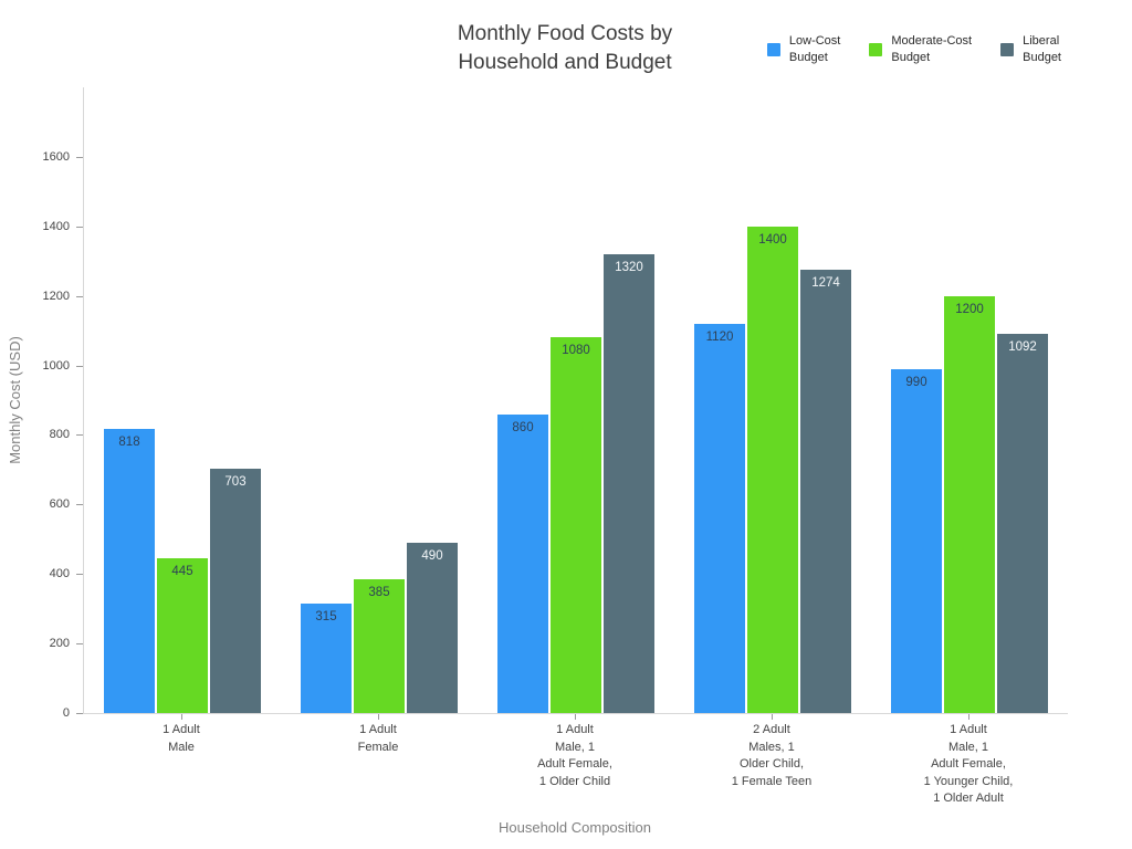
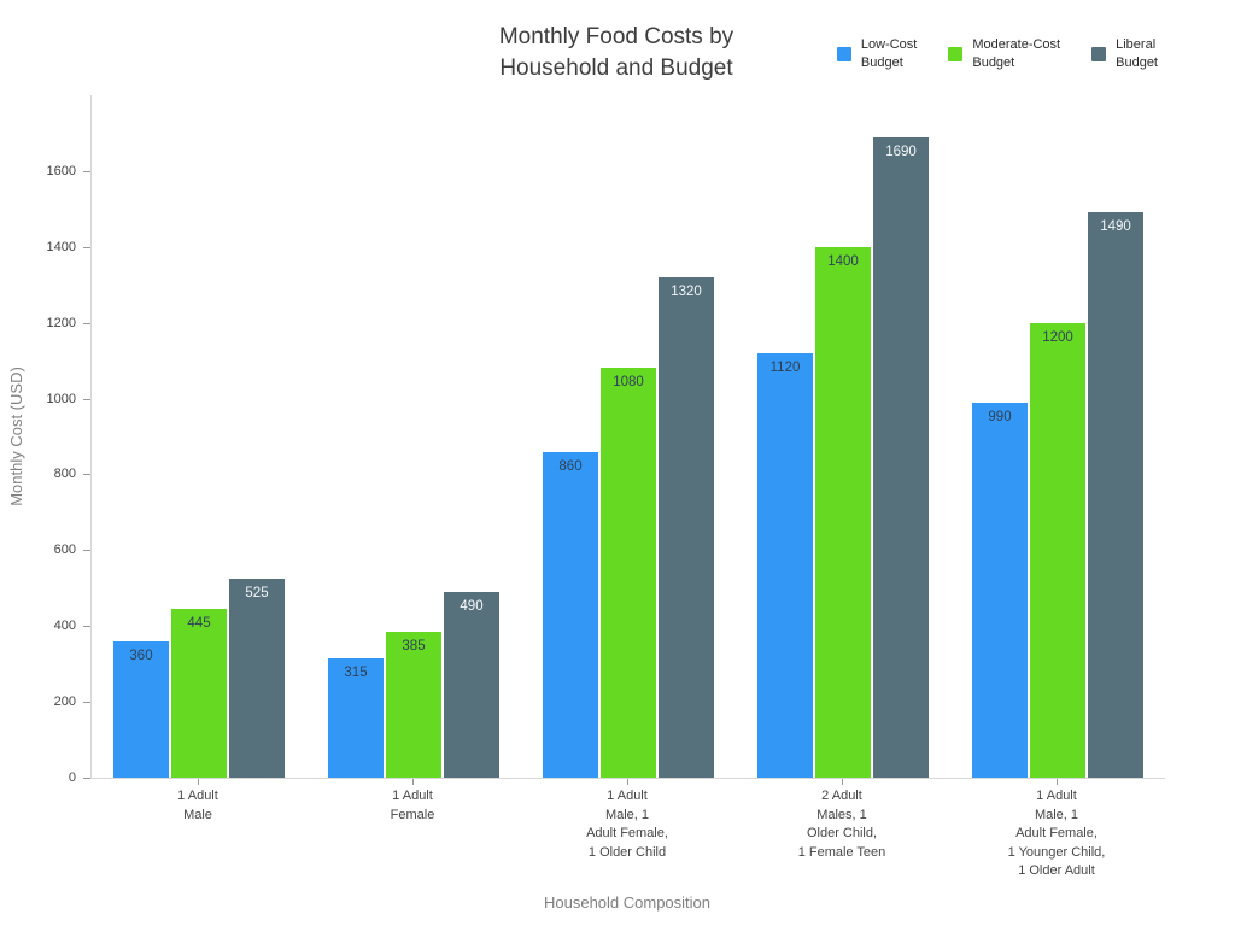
Low-Cost Budget/1 Adult Male: 818 -> 360
Liberal Budget/1 Adult Male: 703 -> 525
Liberal Budget/2 Adult Males, 1 Older Child, 1 Female Teen: 1274 -> 1690
Liberal Budget/1 Adult Male, 1 Adult Female, 1 Younger Child, 1 Older Adult: 1092 -> 1490
